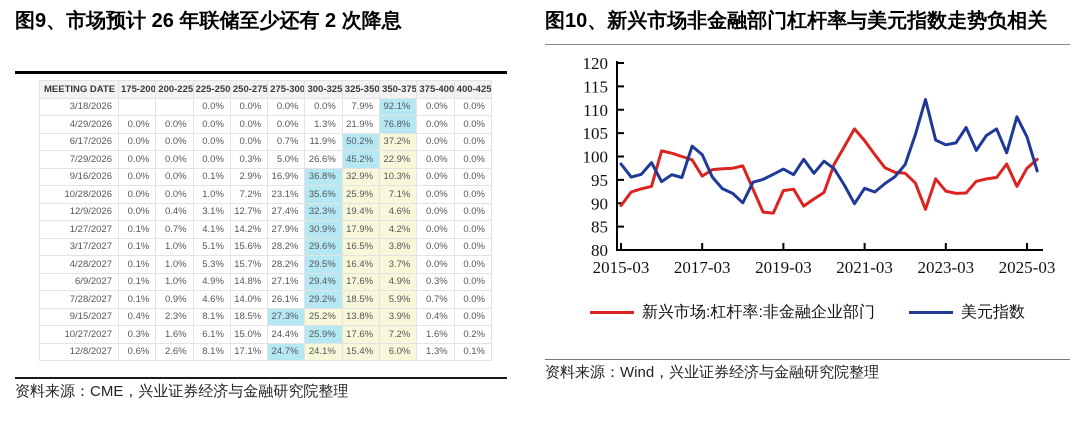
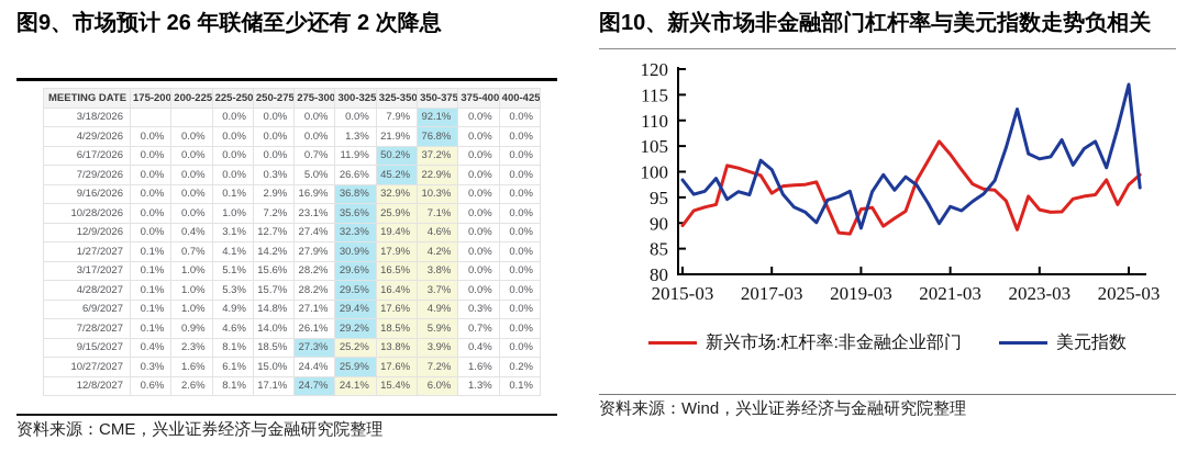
美元指数/2019-03: 97 -> 89
美元指数/2025-03: 104 -> 117
